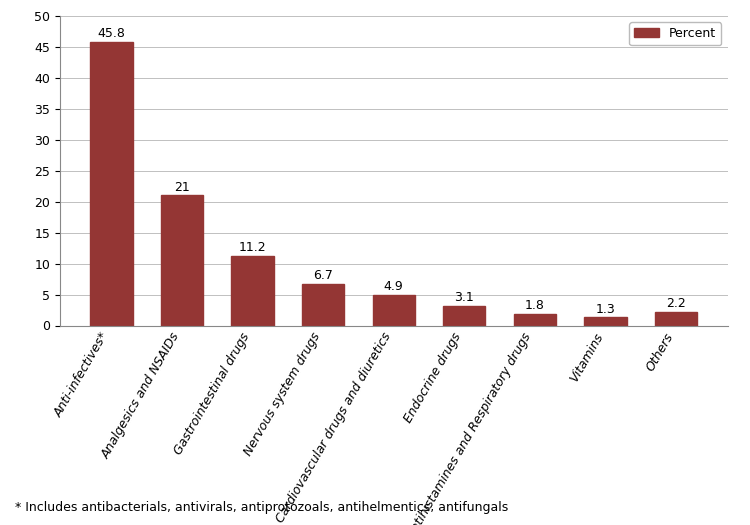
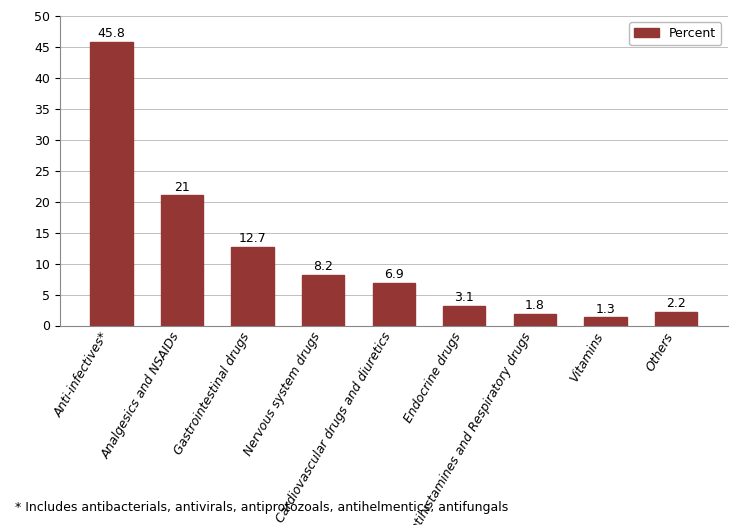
Gastrointestinal drugs: 11.2 -> 12.7
Nervous system drugs: 6.7 -> 8.2
Cardiovascular drugs and diuretics: 4.9 -> 6.9
